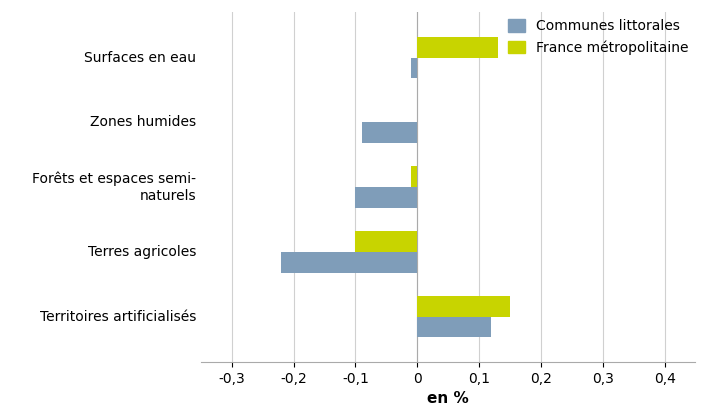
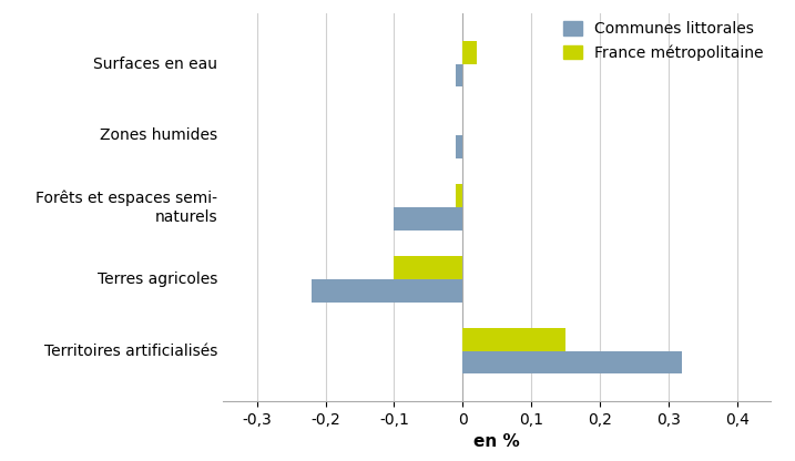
France métropolitaine/Surfaces en eau: 0,13 -> 0,02
Communes littorales/Zones humides: -0,09 -> -0,01
Communes littorales/Territoires artificialisés: 0,12 -> 0,32
